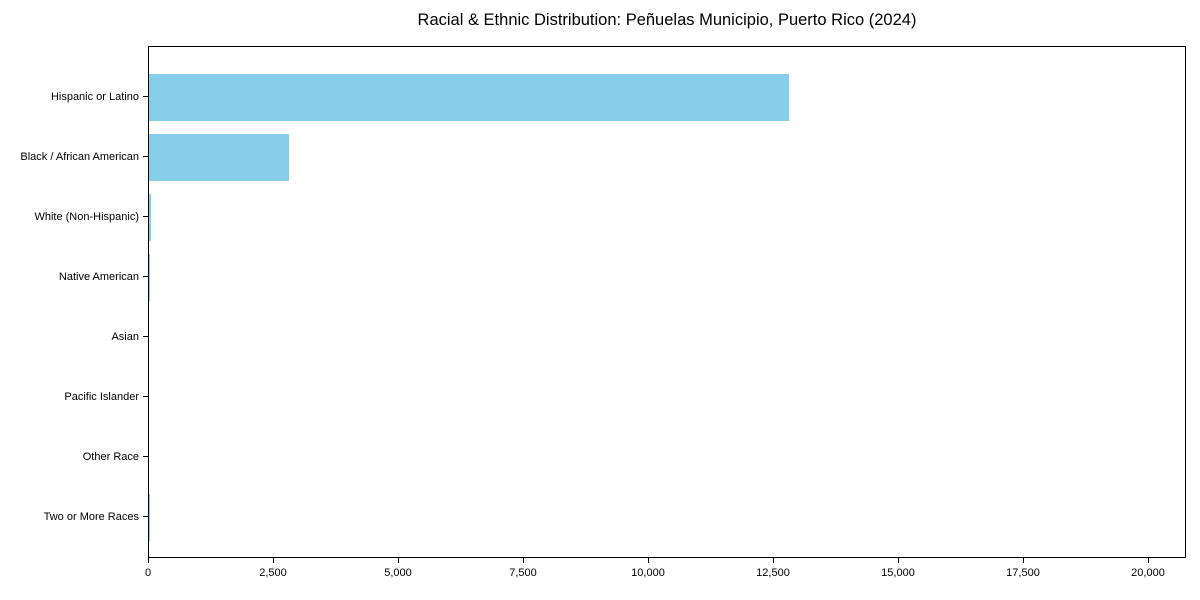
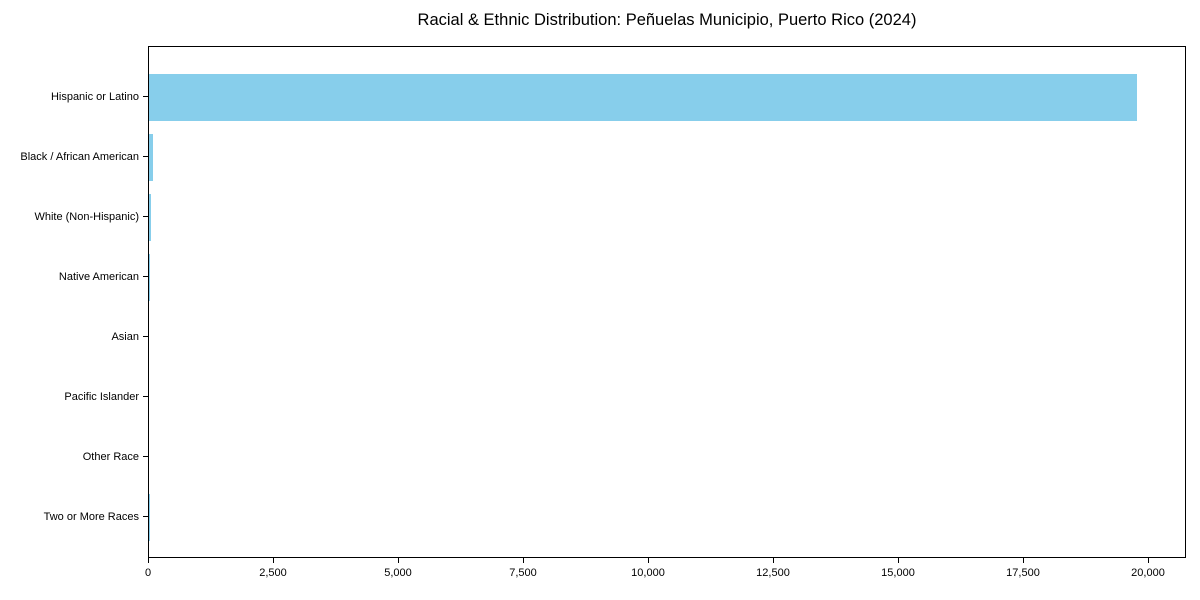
Hispanic or Latino: 12800 -> 19800
Black / African American: 2800 -> 100
